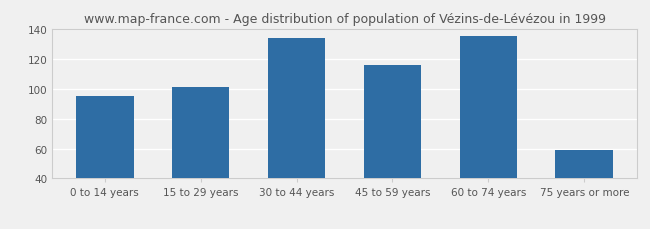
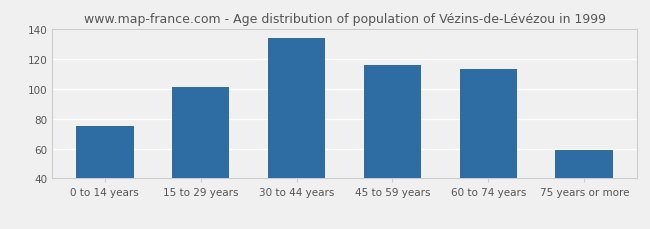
0 to 14 years: 95 -> 75
60 to 74 years: 135 -> 113
